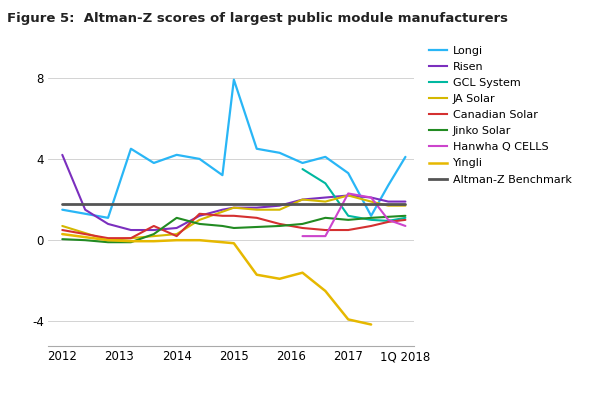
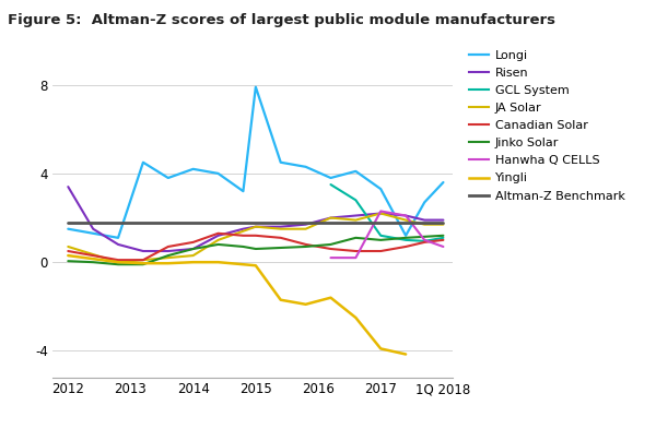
Risen/2012: 4.2 -> 3.4
Canadian Solar/2014: 0.2 -> 0.9
Jinko Solar/2014: 1.10 -> 0.60
Longi/1Q 2018: 4.1 -> 3.6
